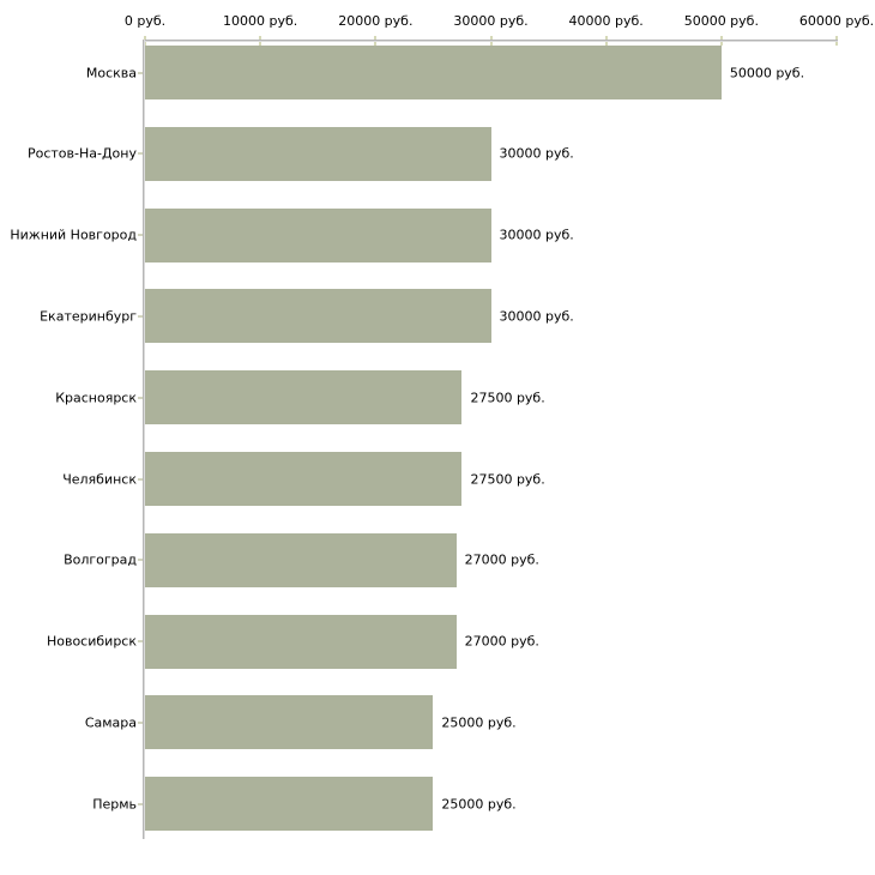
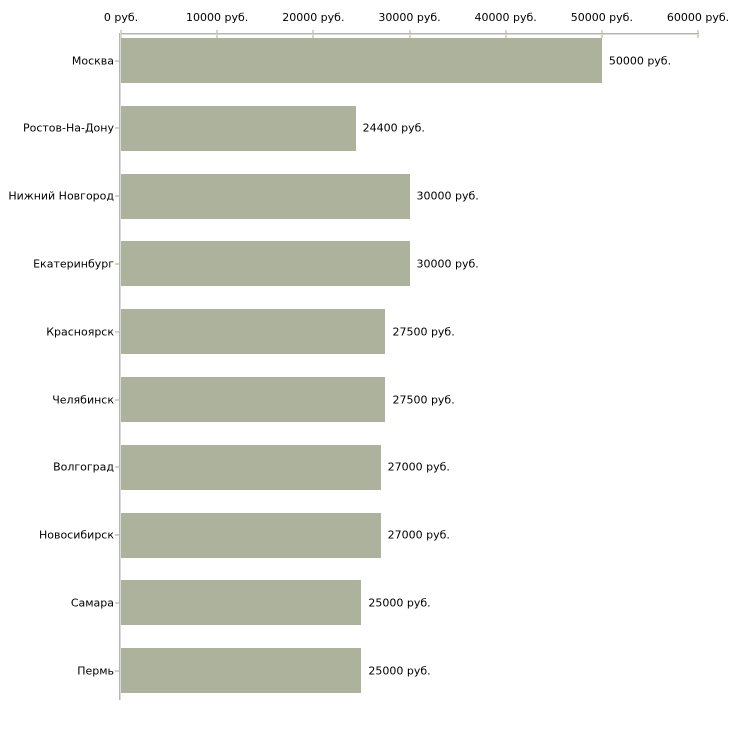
Ростов-На-Дону: 30000 -> 24400
